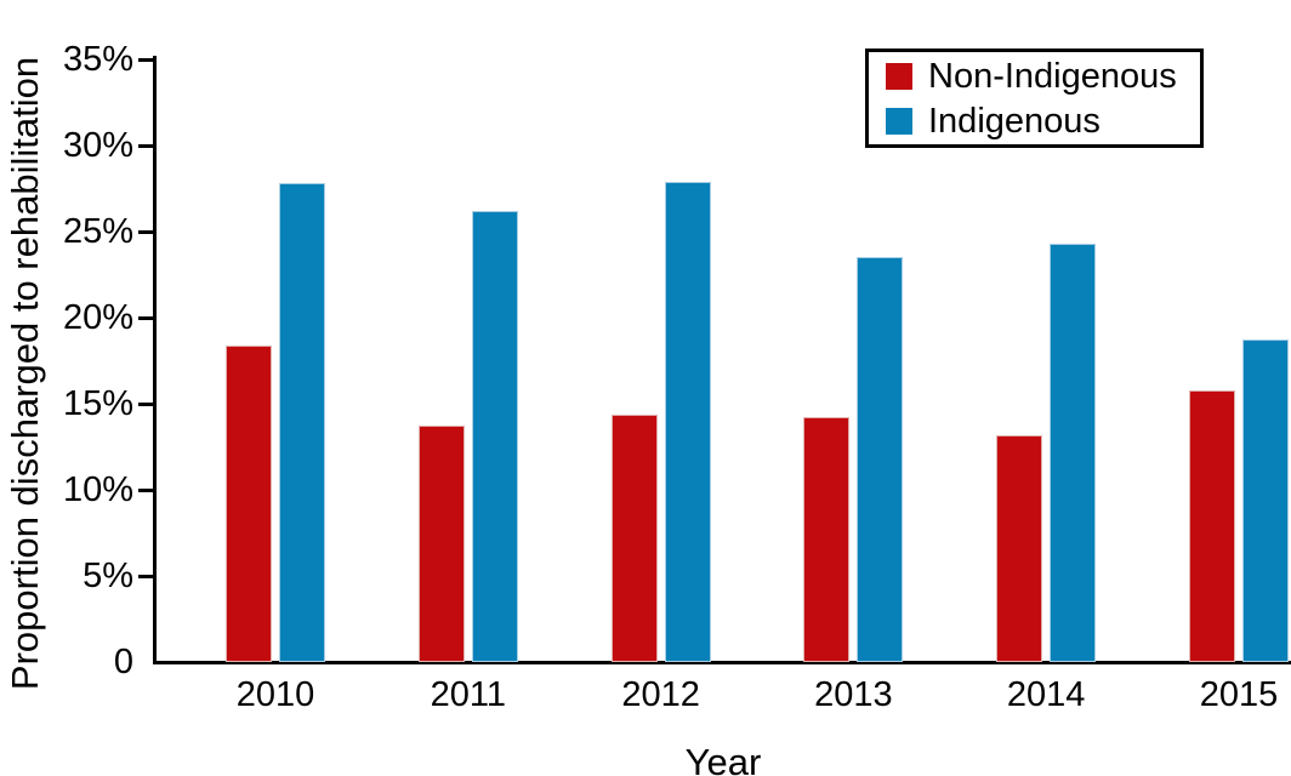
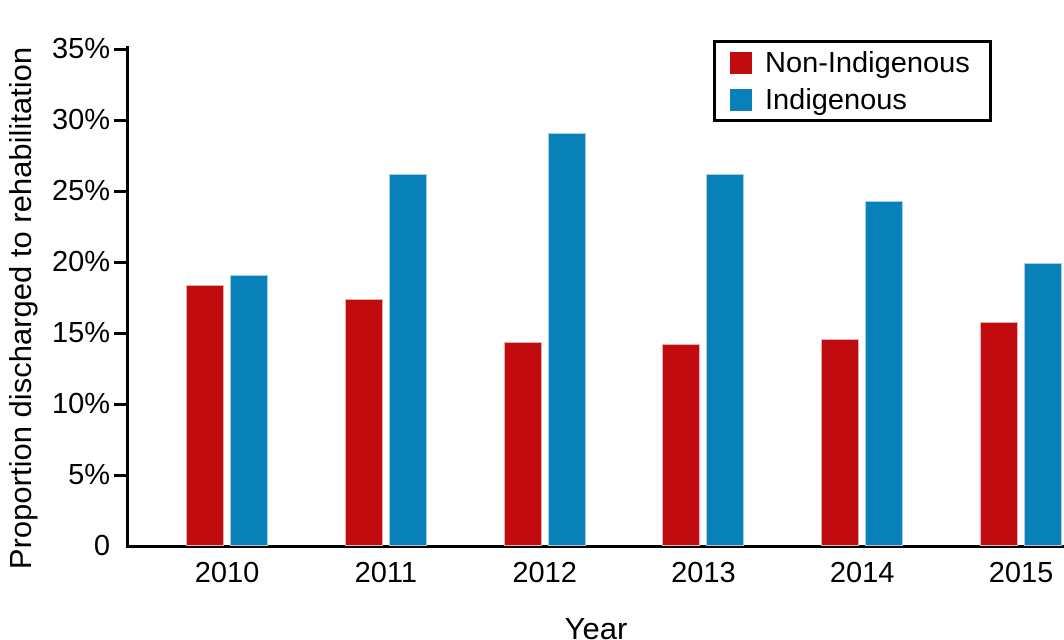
Indigenous/2010: 27.8% -> 19.1%
Non-Indigenous/2011: 13.7% -> 17.4%
Indigenous/2012: 27.9% -> 29.1%
Indigenous/2013: 23.5% -> 26.2%
Non-Indigenous/2014: 13.2% -> 14.6%
Indigenous/2015: 18.7% -> 19.9%
